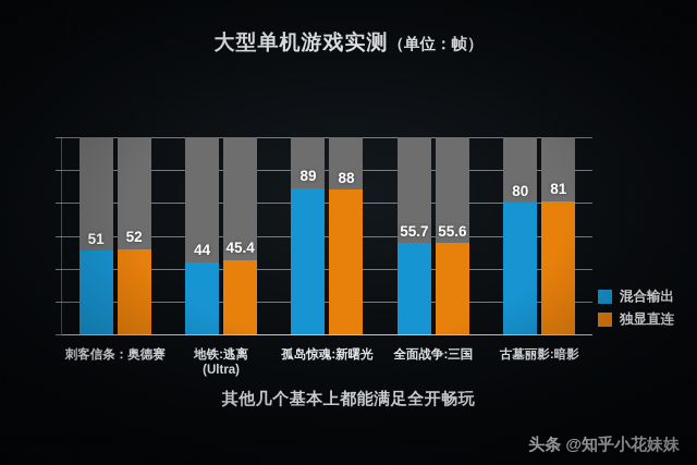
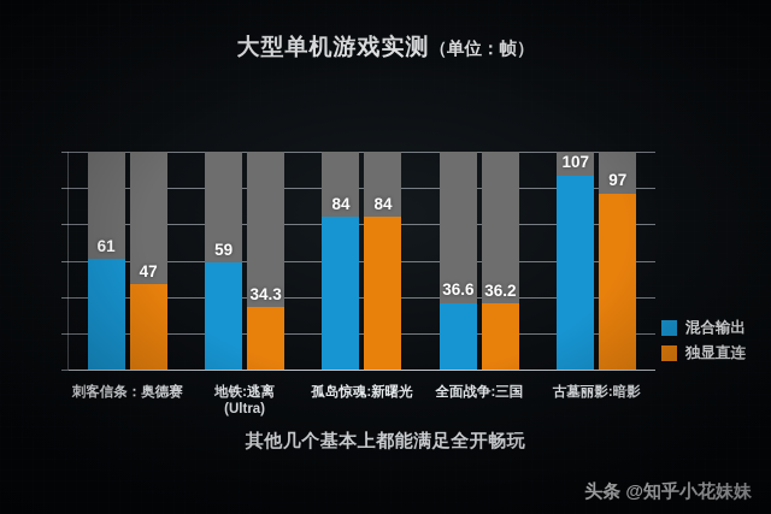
混合输出/刺客信条：奥德赛: 51 -> 61
独显直连/刺客信条：奥德赛: 52 -> 47
混合输出/地铁:逃离: 44 -> 59
独显直连/地铁:逃离: 45.4 -> 34.3
混合输出/孤岛惊魂:新曙光: 89 -> 84
独显直连/孤岛惊魂:新曙光: 88 -> 84
混合输出/全面战争:三国: 55.7 -> 36.6
独显直连/全面战争:三国: 55.6 -> 36.2
混合输出/古墓丽影:暗影: 80 -> 107
独显直连/古墓丽影:暗影: 81 -> 97
